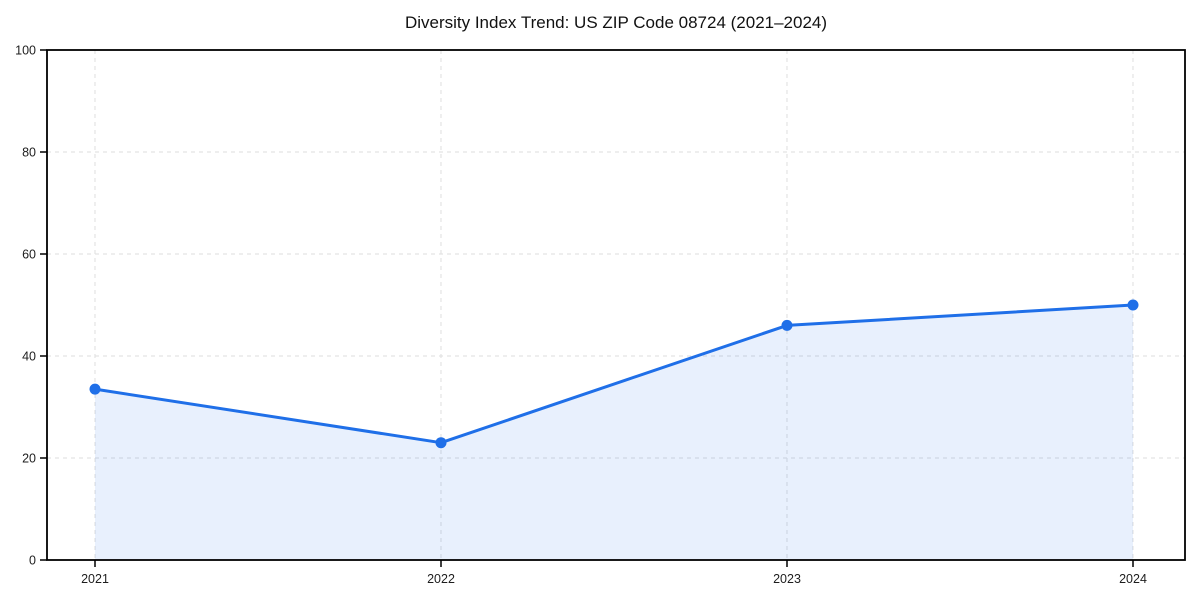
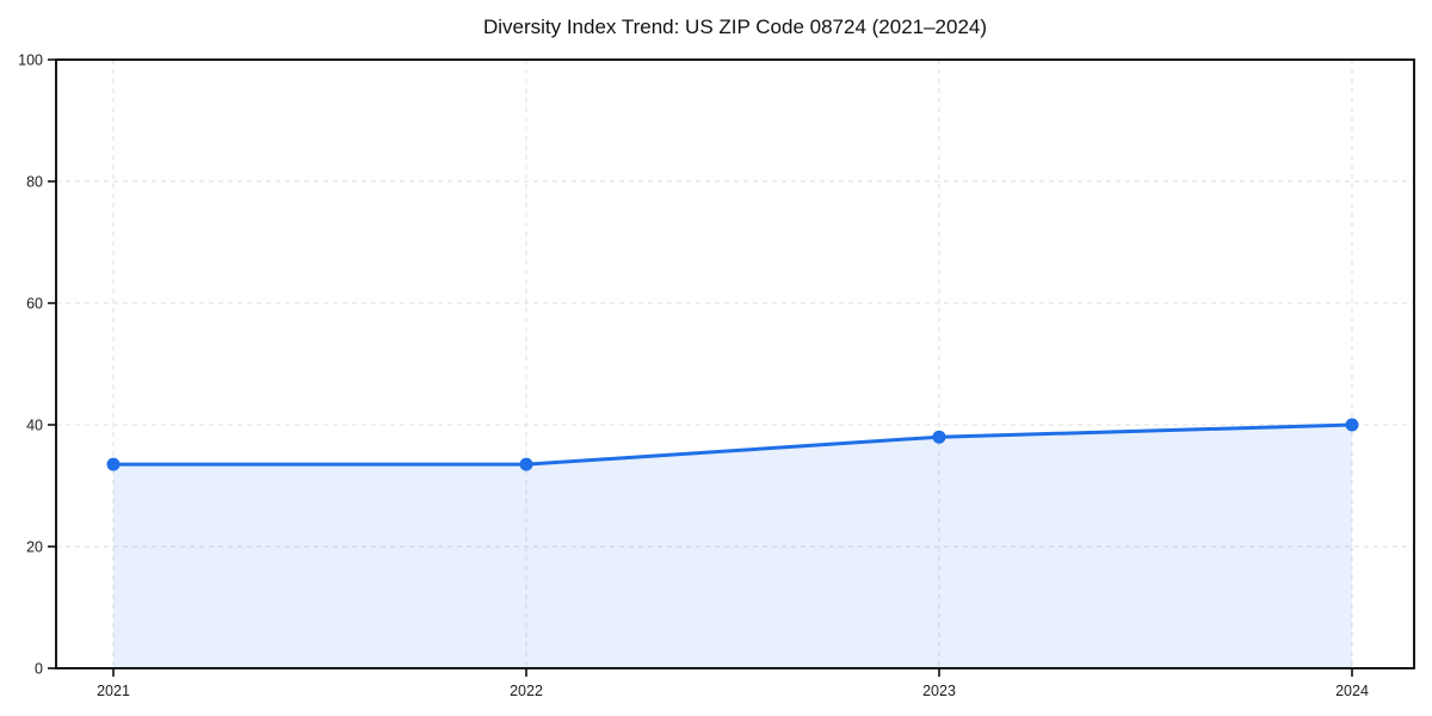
2022: 23 -> 34
2023: 46 -> 38
2024: 50 -> 40
